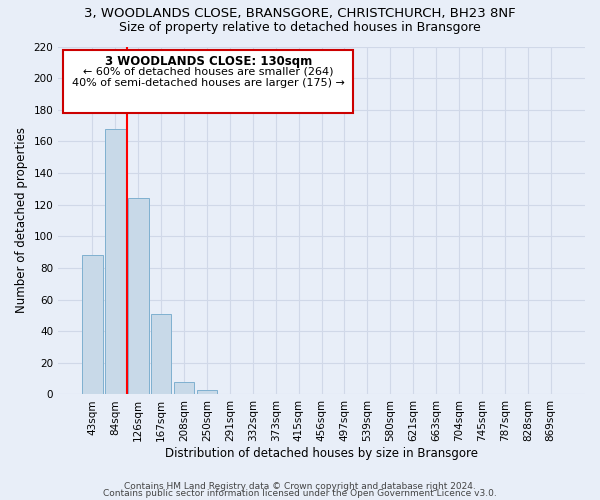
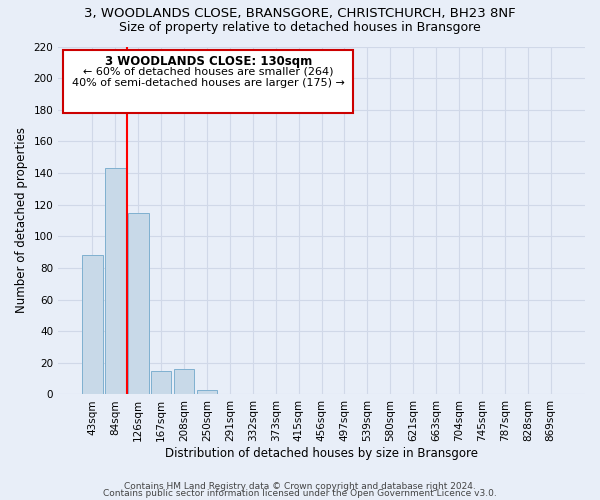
84sqm: 168 -> 143
126sqm: 124 -> 115
167sqm: 51 -> 15
208sqm: 8 -> 16
